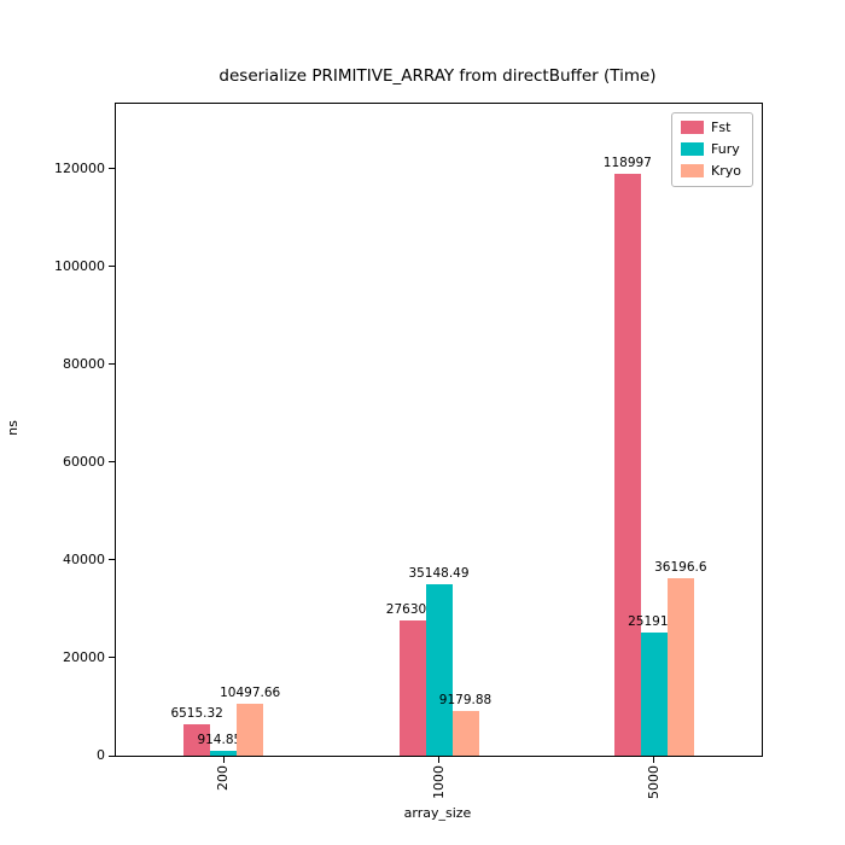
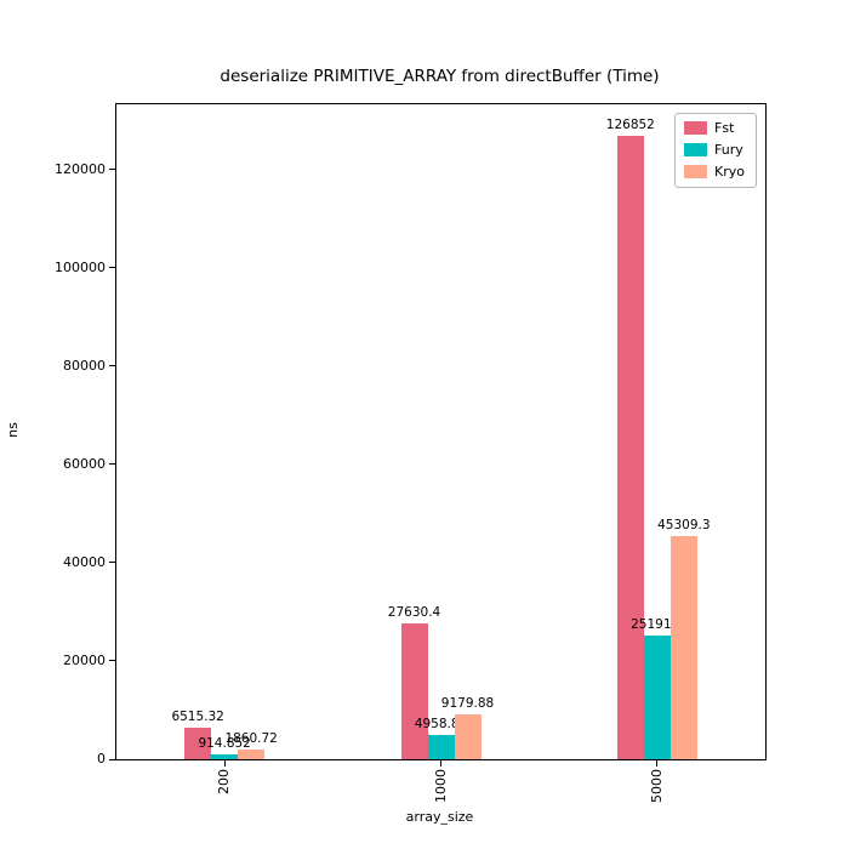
Kryo/200: 10497.66 -> 1860.72
Fury/1000: 35148.49 -> 4958.87
Fst/5000: 118997 -> 126852
Kryo/5000: 36196.6 -> 45309.3
